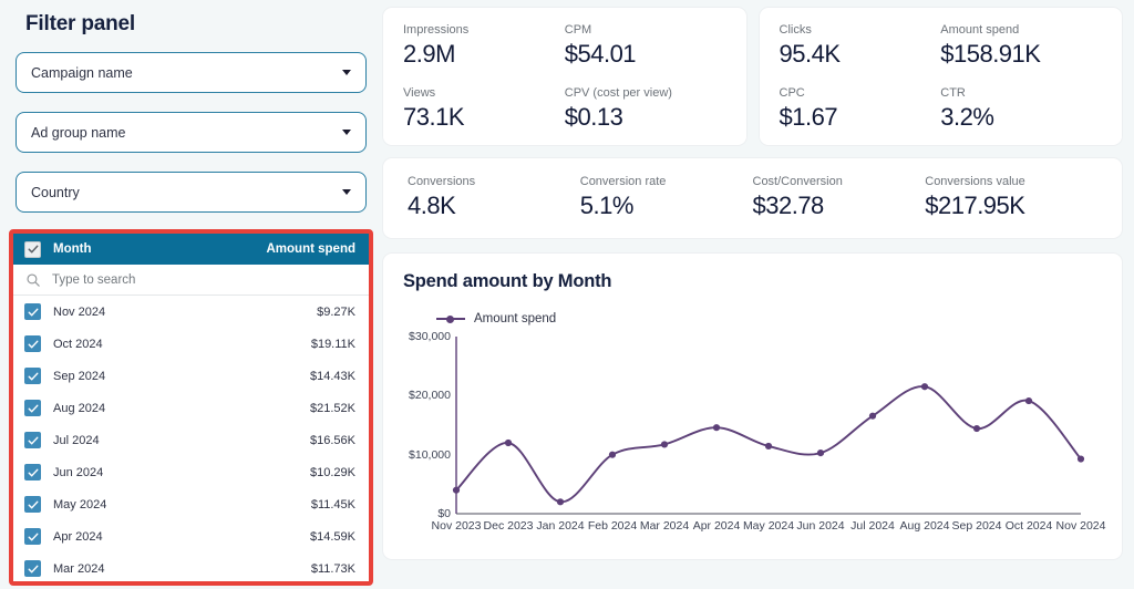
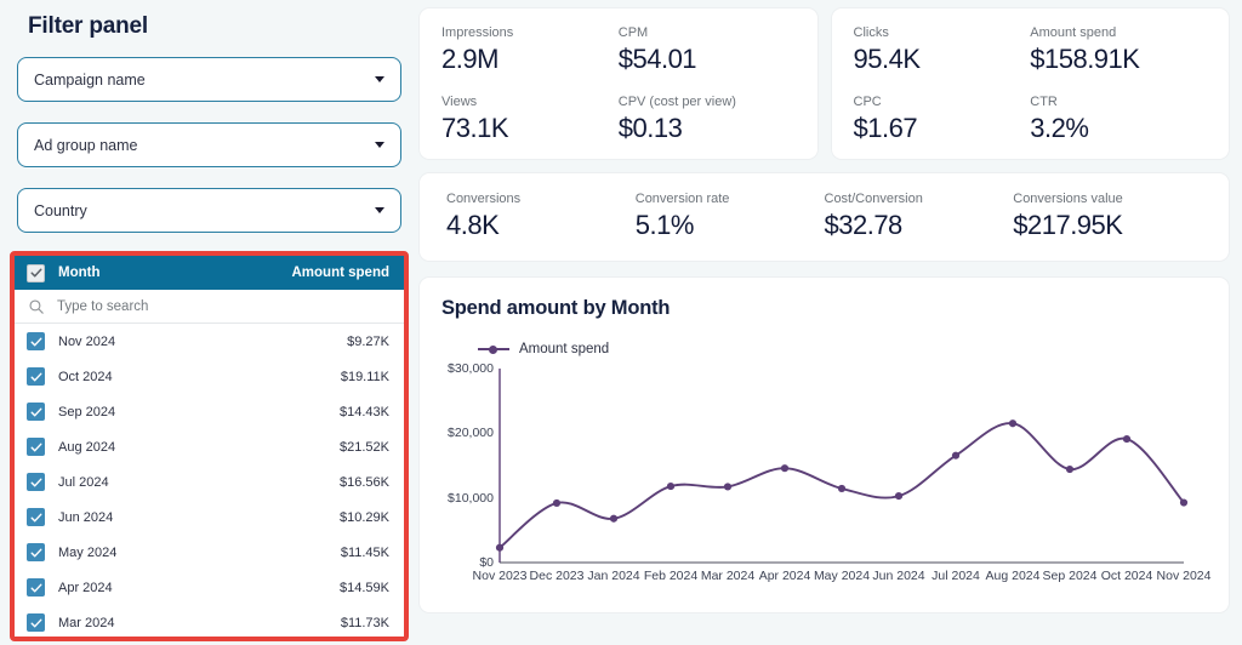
Nov 2023: $4000 -> $2000
Dec 2023: $12000 -> $9000
Jan 2024: $2000 -> $7000
Feb 2024: $10000 -> $12000
